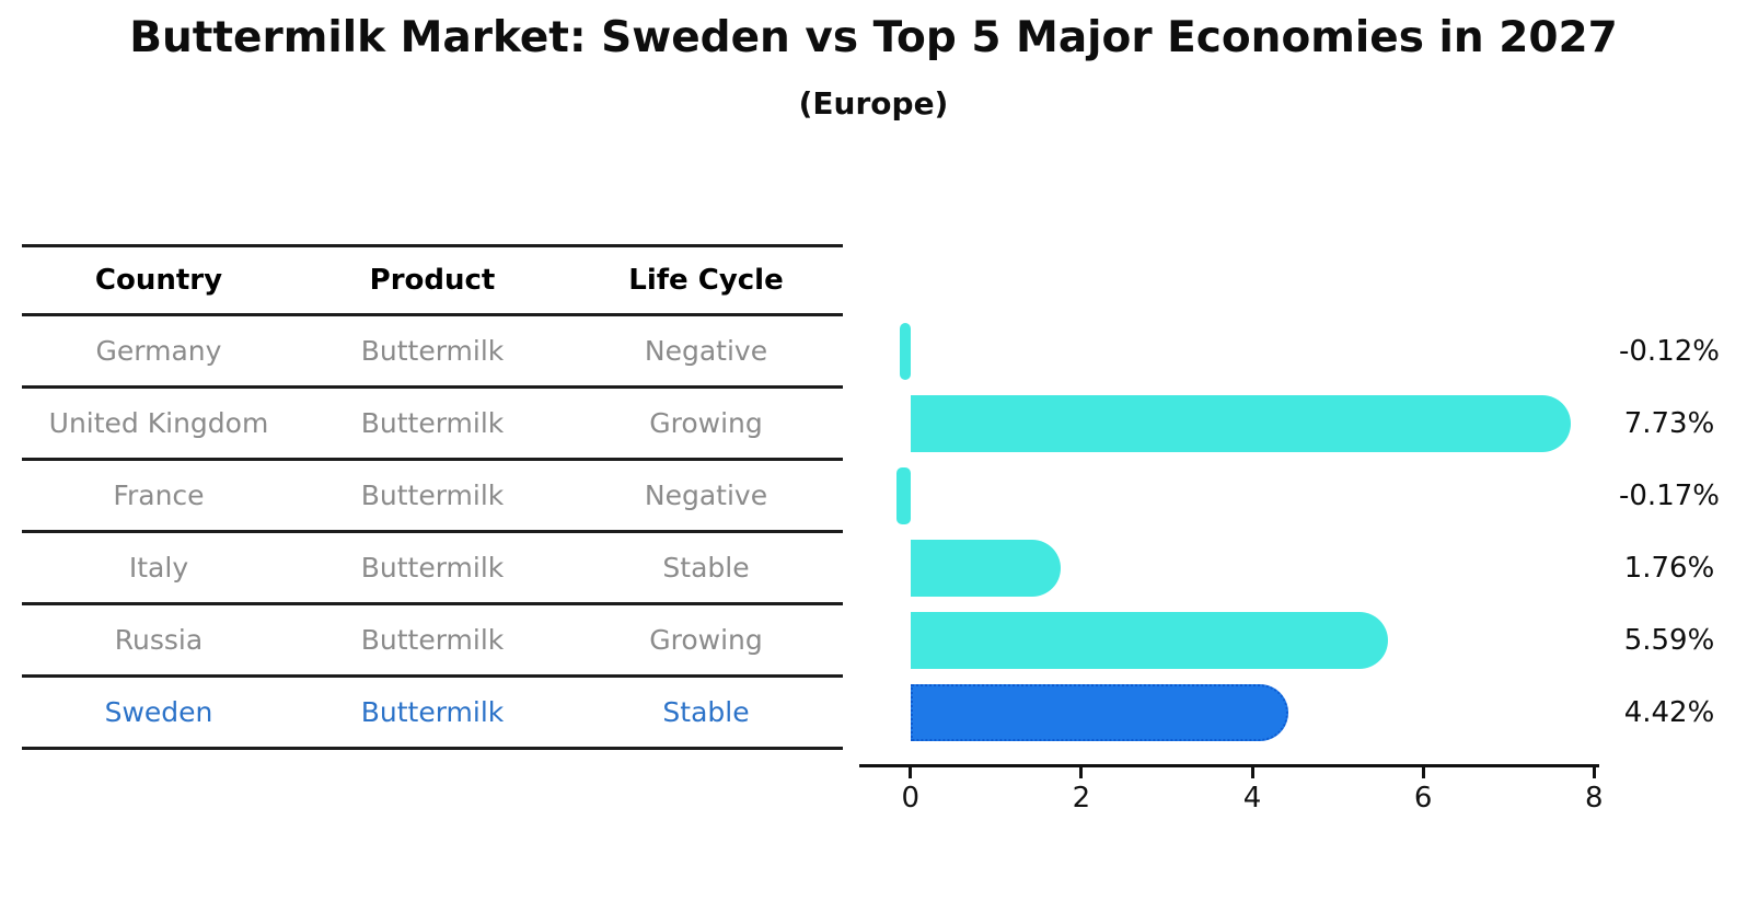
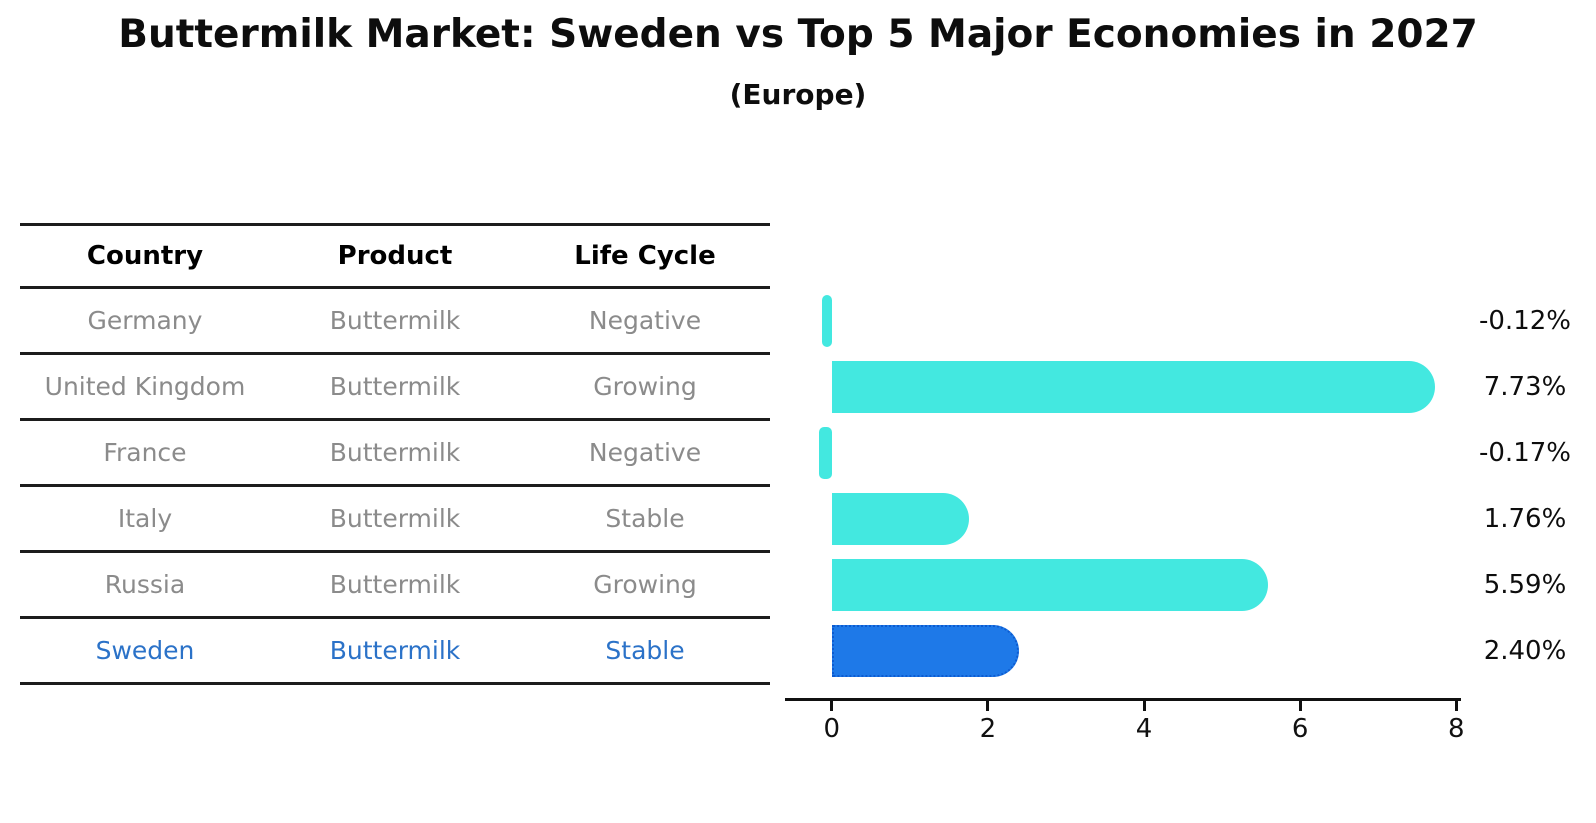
Sweden: 4.42% -> 2.40%
